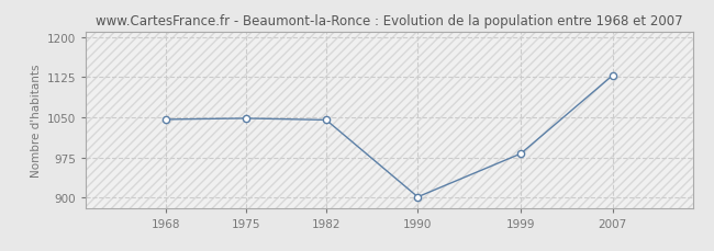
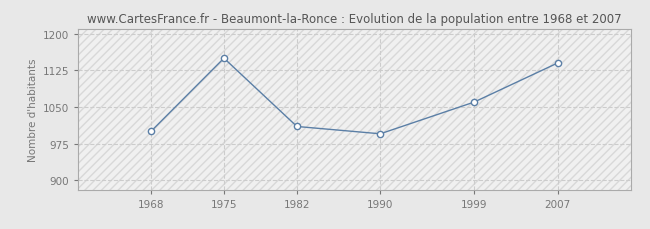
1968: 1046 -> 1000
1975: 1048 -> 1150
1982: 1045 -> 1010
1990: 901 -> 995
1999: 982 -> 1060
2007: 1128 -> 1140
